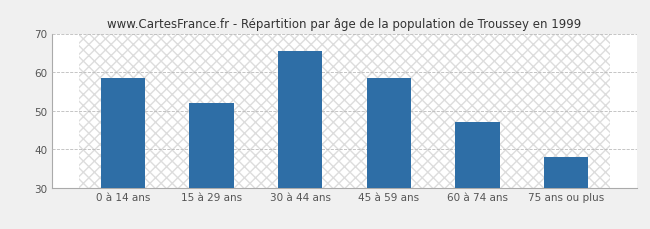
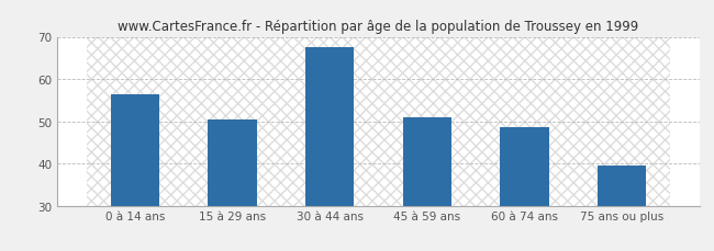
0 à 14 ans: 58.5 -> 56.5
15 à 29 ans: 52.0 -> 50.5
30 à 44 ans: 65.5 -> 67.5
45 à 59 ans: 58.5 -> 51.0
60 à 74 ans: 47.0 -> 48.5
75 ans ou plus: 38.0 -> 39.5
